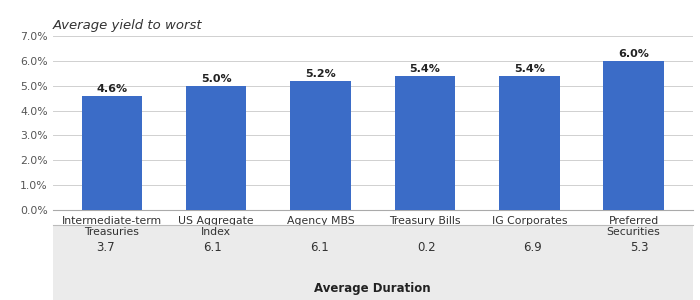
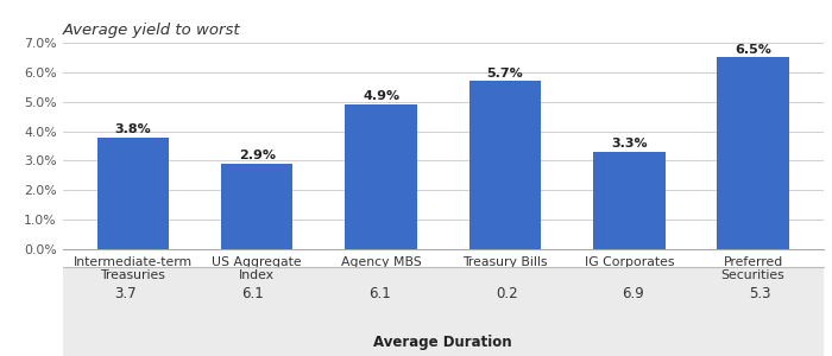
Intermediate-term Treasuries: 4.6% -> 3.8%
US Aggregate Index: 5.0% -> 2.9%
Agency MBS: 5.2% -> 4.9%
Treasury Bills: 5.4% -> 5.7%
IG Corporates: 5.4% -> 3.3%
Preferred Securities: 6.0% -> 6.5%
